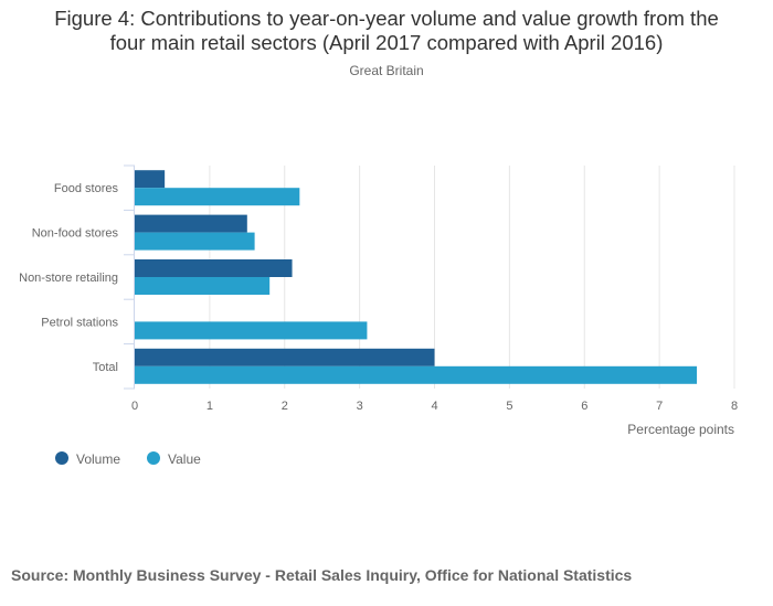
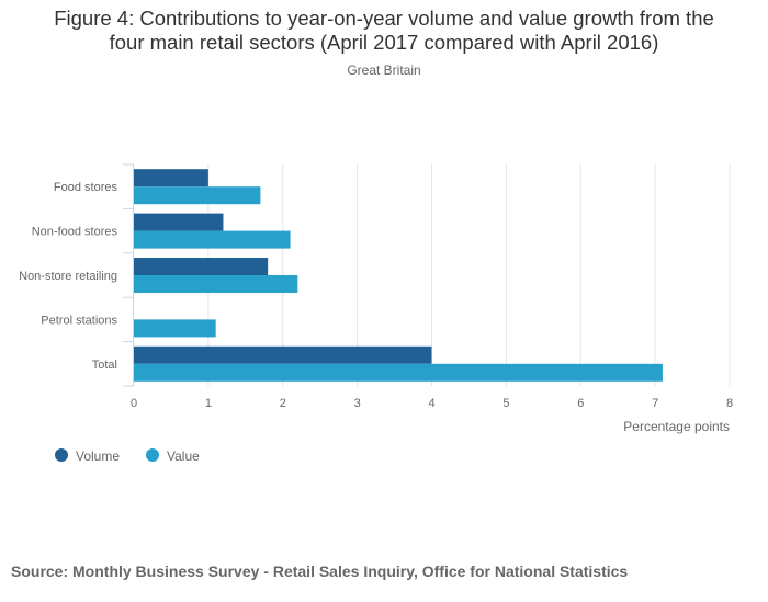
Volume/Food stores: 0.4 -> 1.0
Value/Food stores: 2.2 -> 1.7
Volume/Non-food stores: 1.5 -> 1.2
Value/Non-food stores: 1.6 -> 2.1
Volume/Non-store retailing: 2.1 -> 1.8
Value/Non-store retailing: 1.8 -> 2.2
Value/Petrol stations: 3.1 -> 1.1
Value/Total: 7.5 -> 7.1
